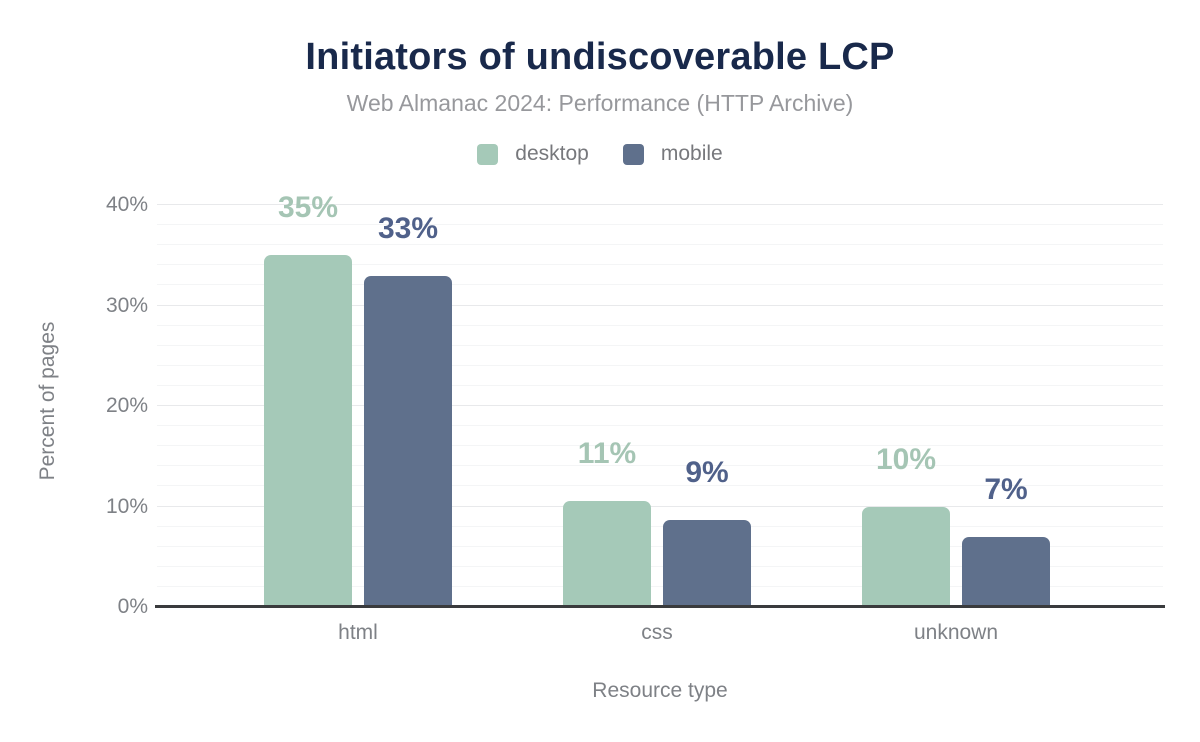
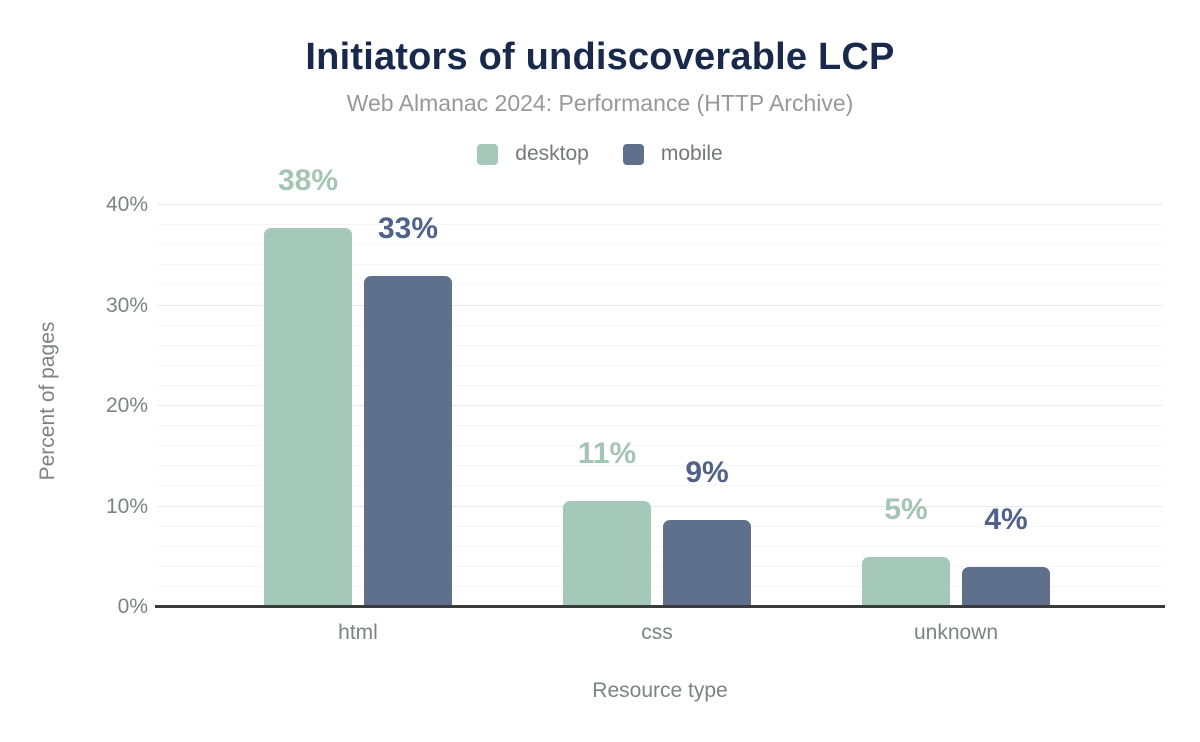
desktop/html: 35% -> 38%
desktop/unknown: 10% -> 5%
mobile/unknown: 7% -> 4%
